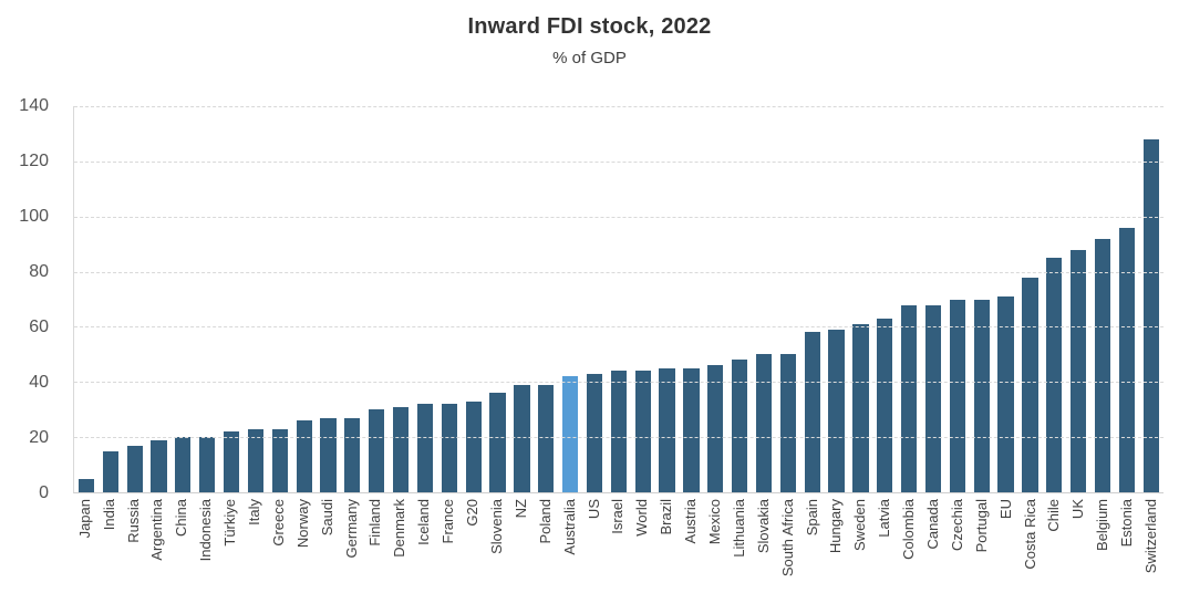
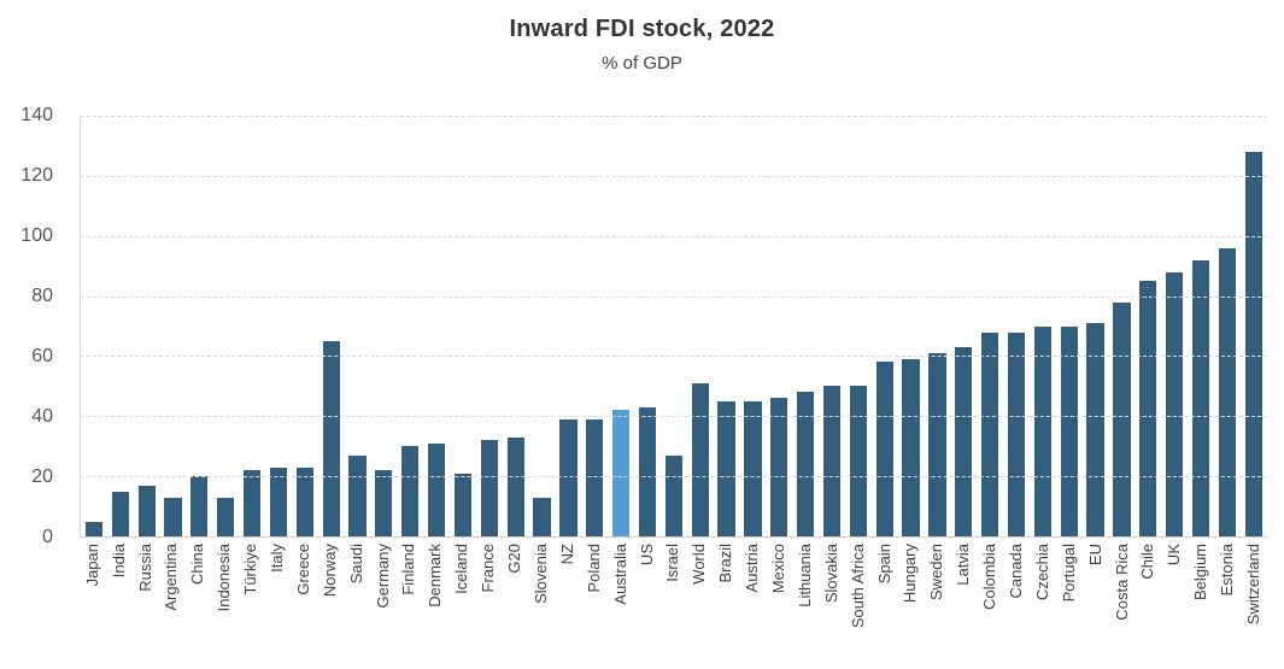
Argentina: 19 -> 13
Indonesia: 20 -> 13
Norway: 26 -> 65
Germany: 27 -> 22
Iceland: 32 -> 21
Slovenia: 36 -> 13
Israel: 44 -> 27
World: 44 -> 51
